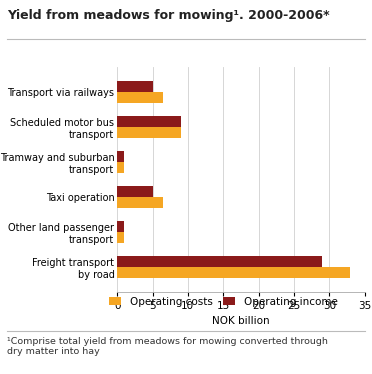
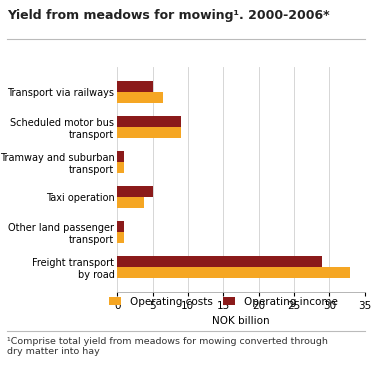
Operating costs/Taxi operation: 6.5 -> 3.8
